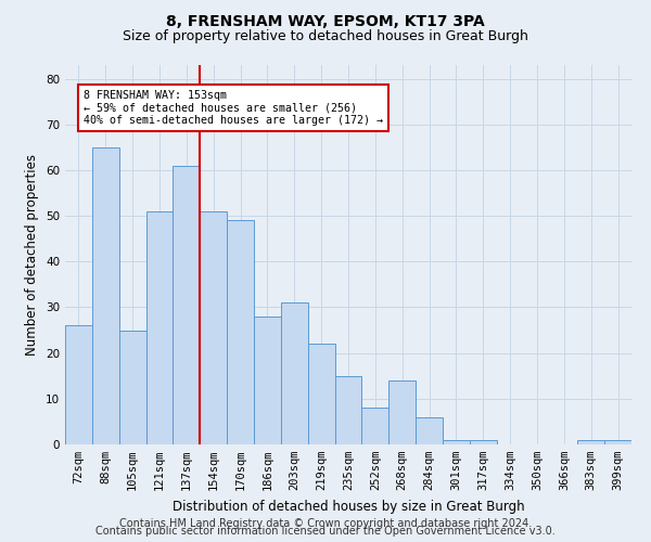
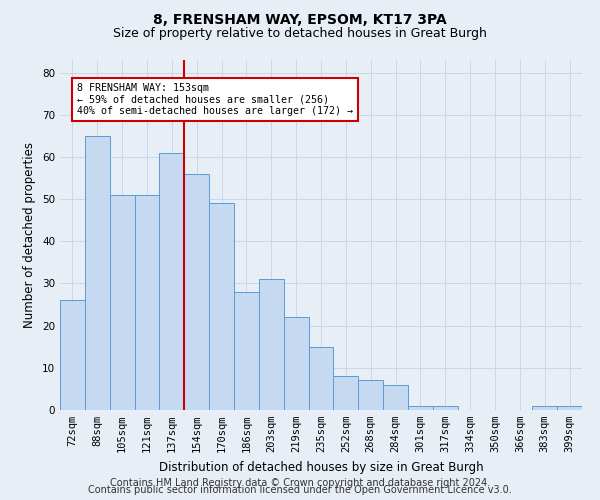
105sqm: 25 -> 51
154sqm: 51 -> 56
268sqm: 14 -> 7
